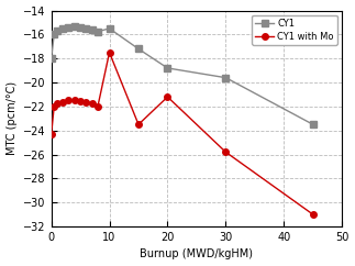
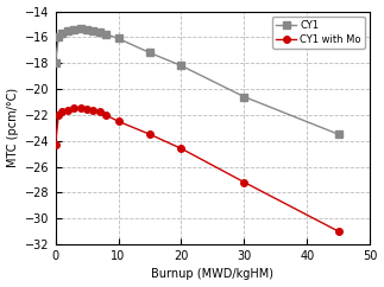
CY1/10: -15.5 -> -16.1
CY1 with Mo/10: -17.5 -> -22.5
CY1/20: -18.8 -> -18.2
CY1 with Mo/20: -21.2 -> -24.6
CY1/30: -19.6 -> -20.6
CY1 with Mo/30: -25.8 -> -27.2
